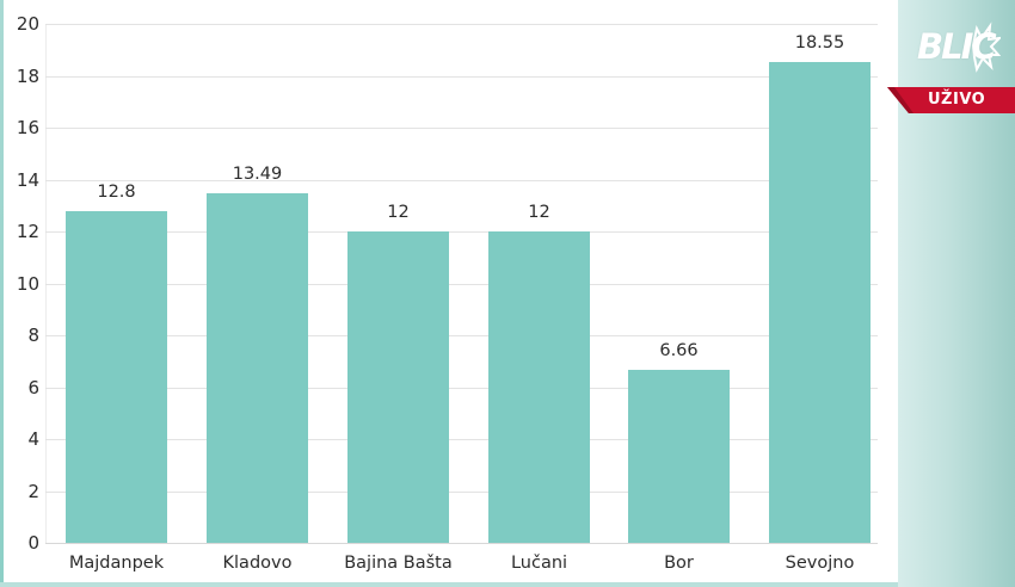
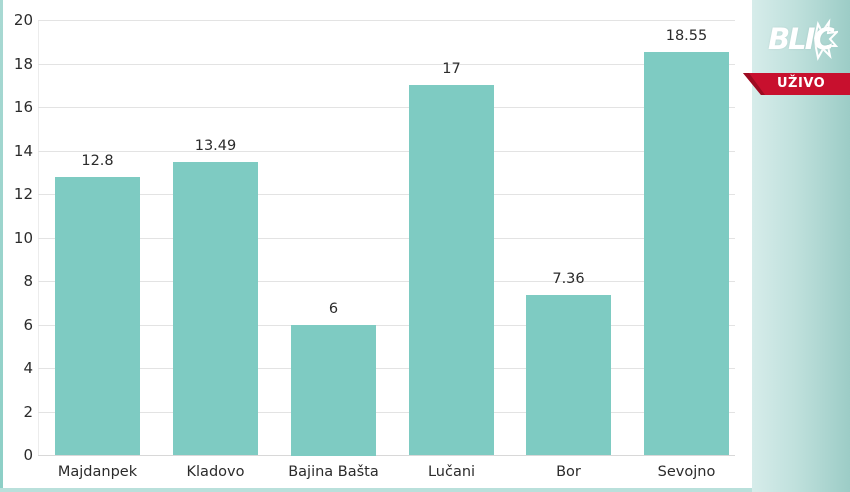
Bajina Bašta: 12 -> 6
Lučani: 12 -> 17
Bor: 6.66 -> 7.36
